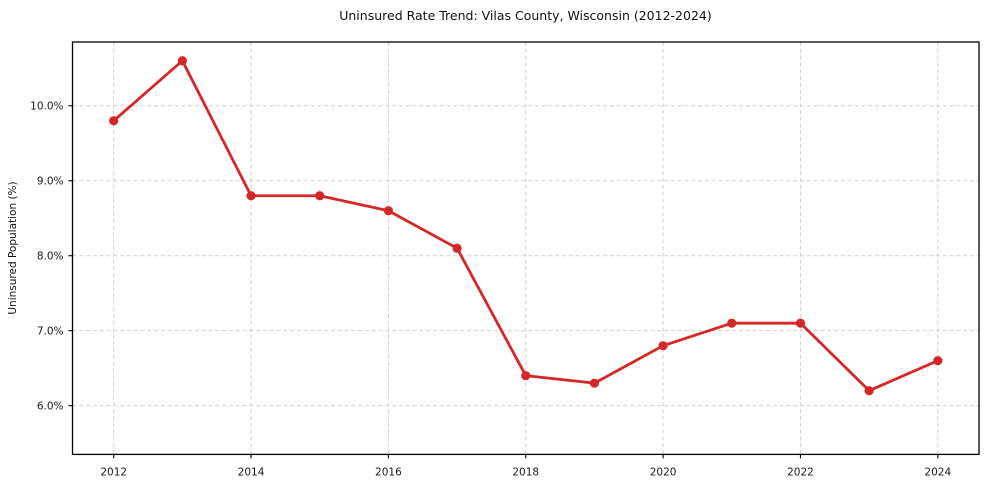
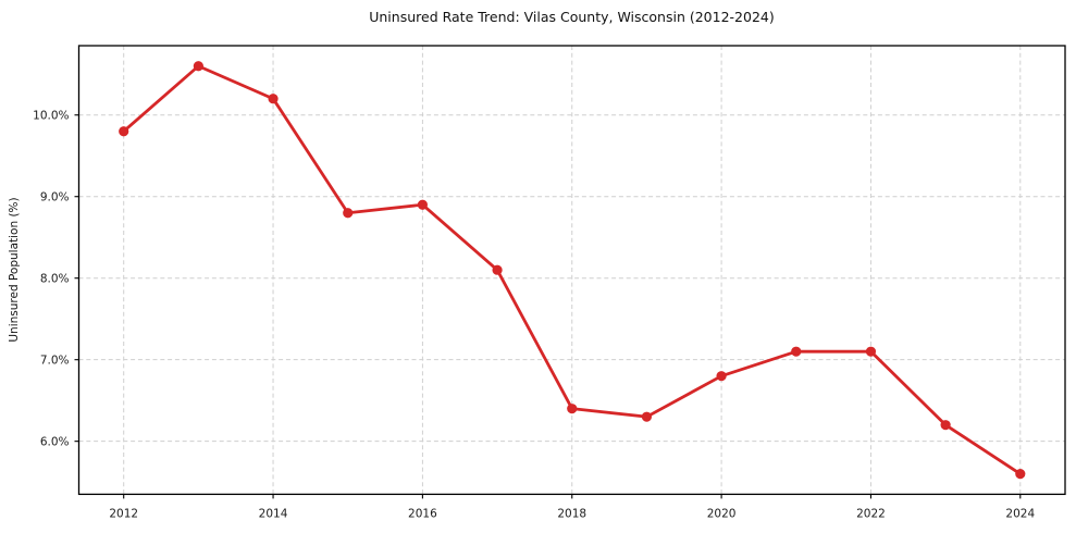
2014: 8.8% -> 10.2%
2016: 8.6% -> 8.9%
2024: 6.6% -> 5.6%
